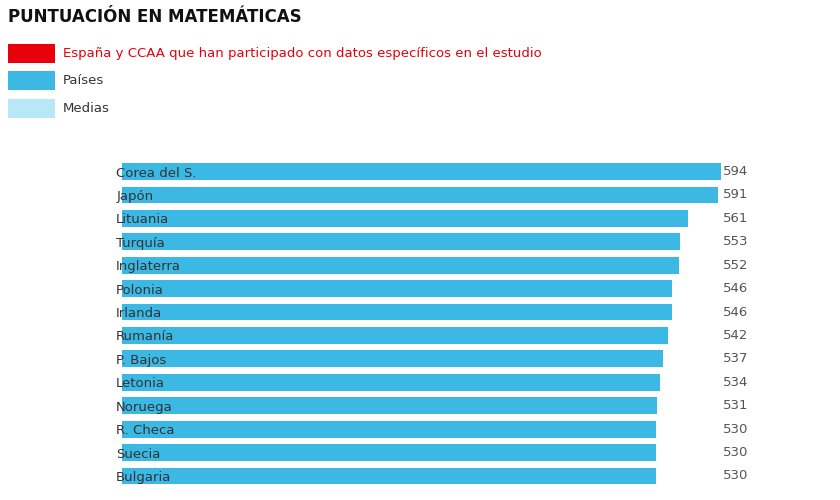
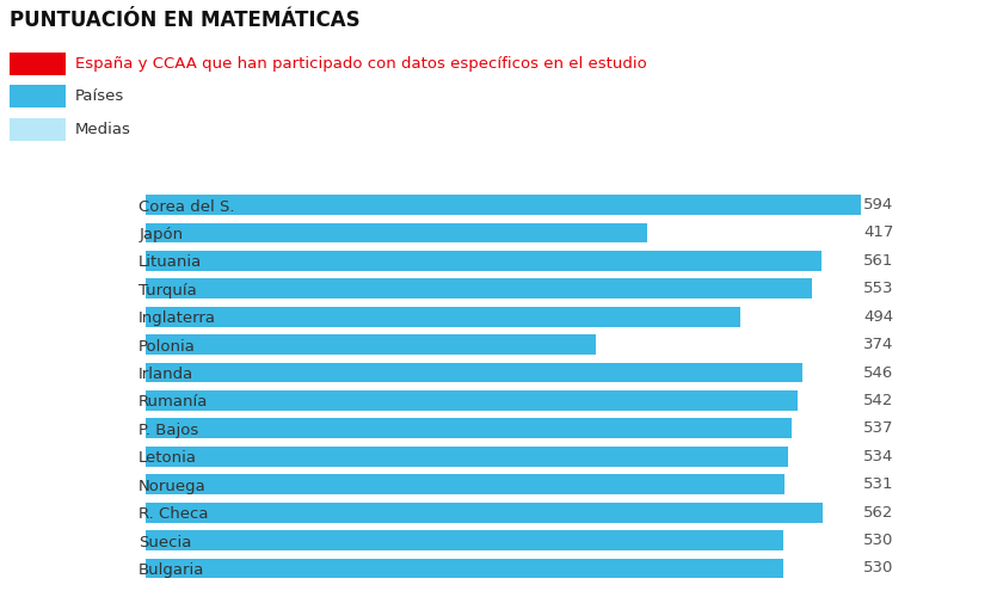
Japón: 591 -> 417
Inglaterra: 552 -> 494
Polonia: 546 -> 374
R. Checa: 530 -> 562
